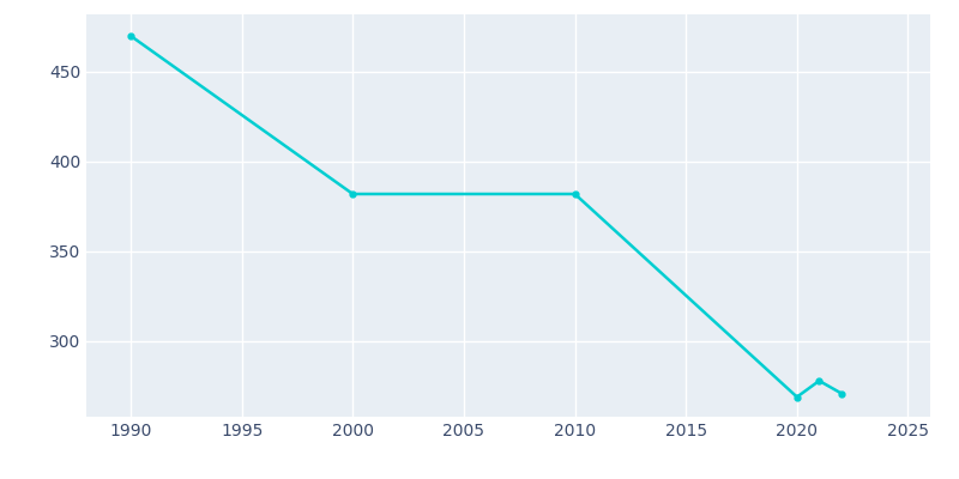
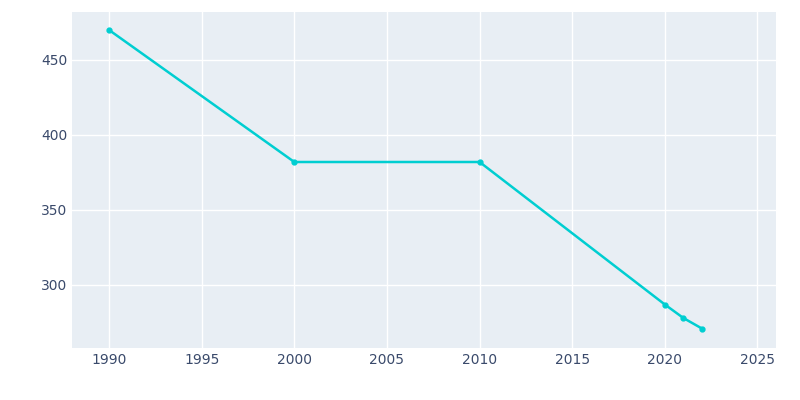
2020: 269 -> 287
